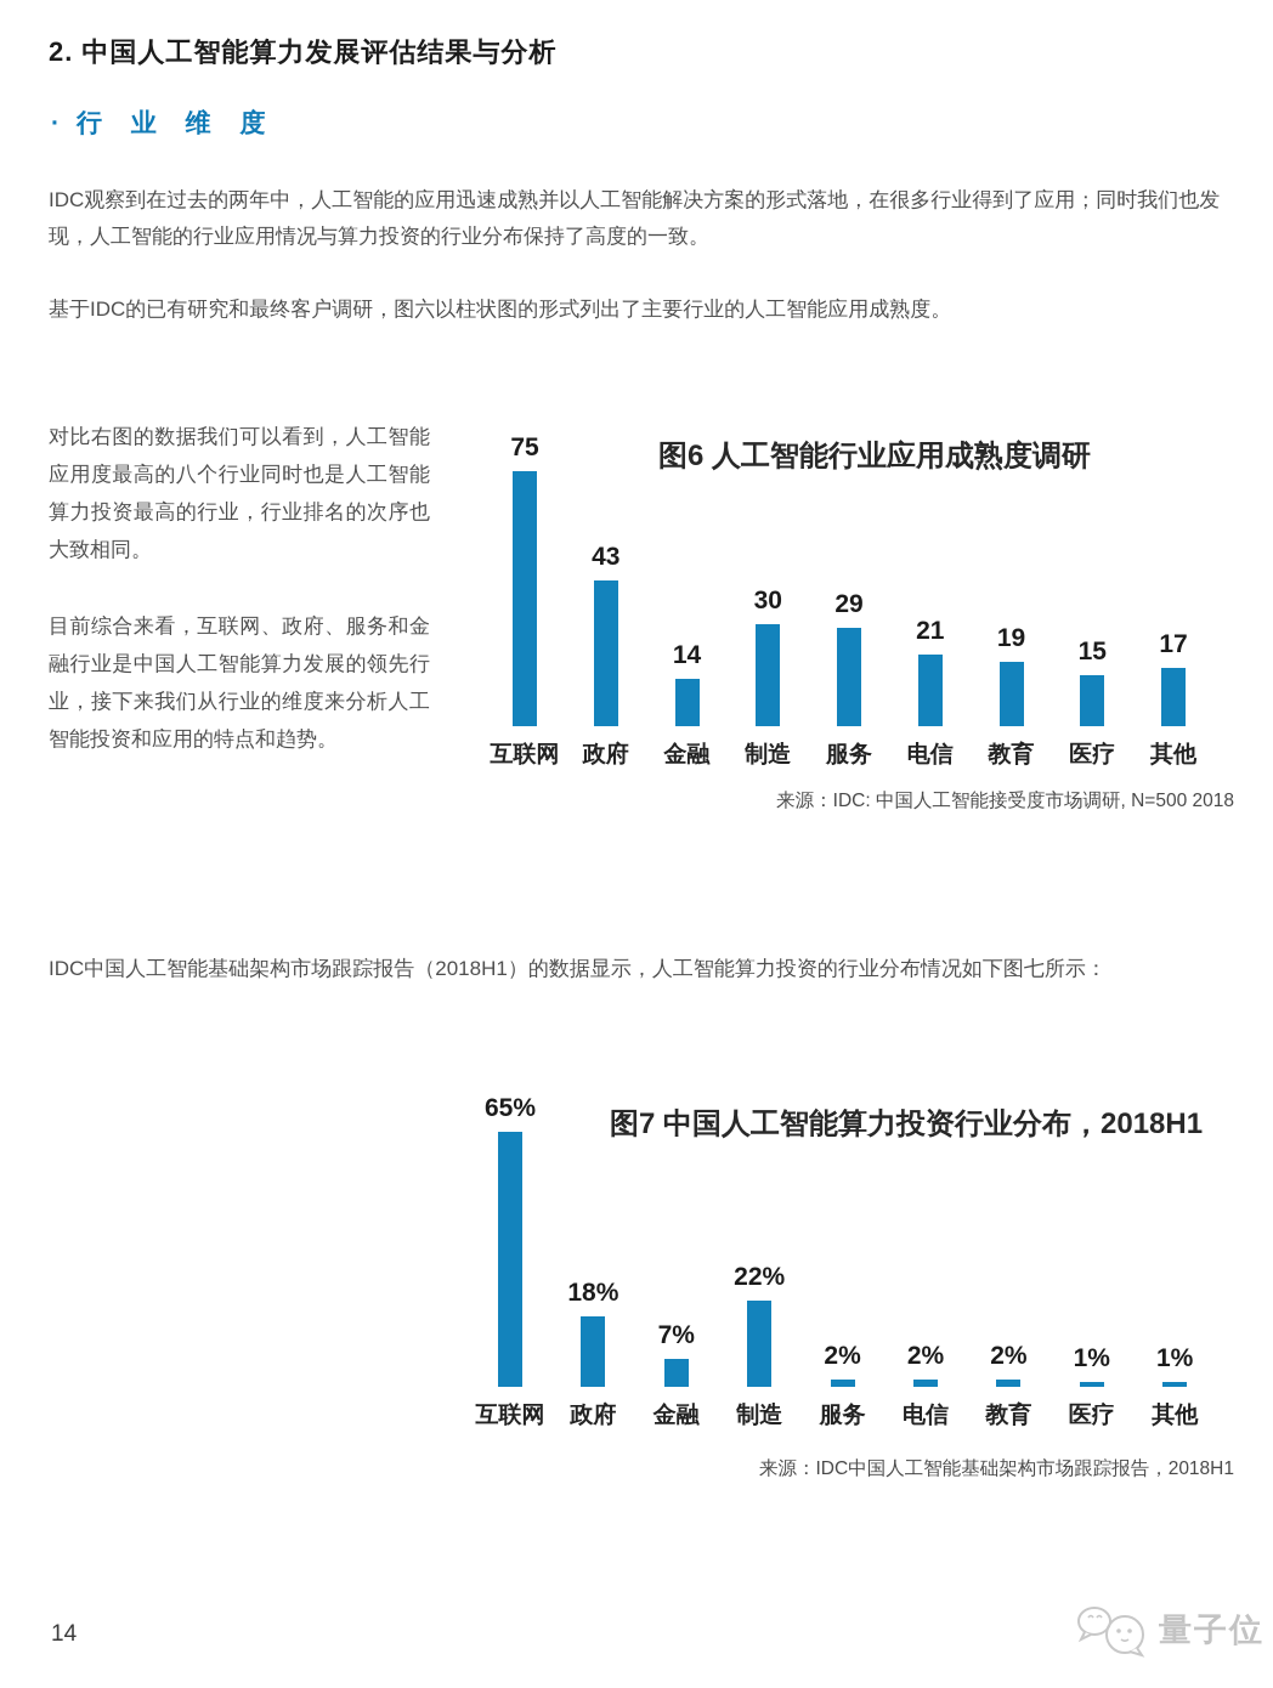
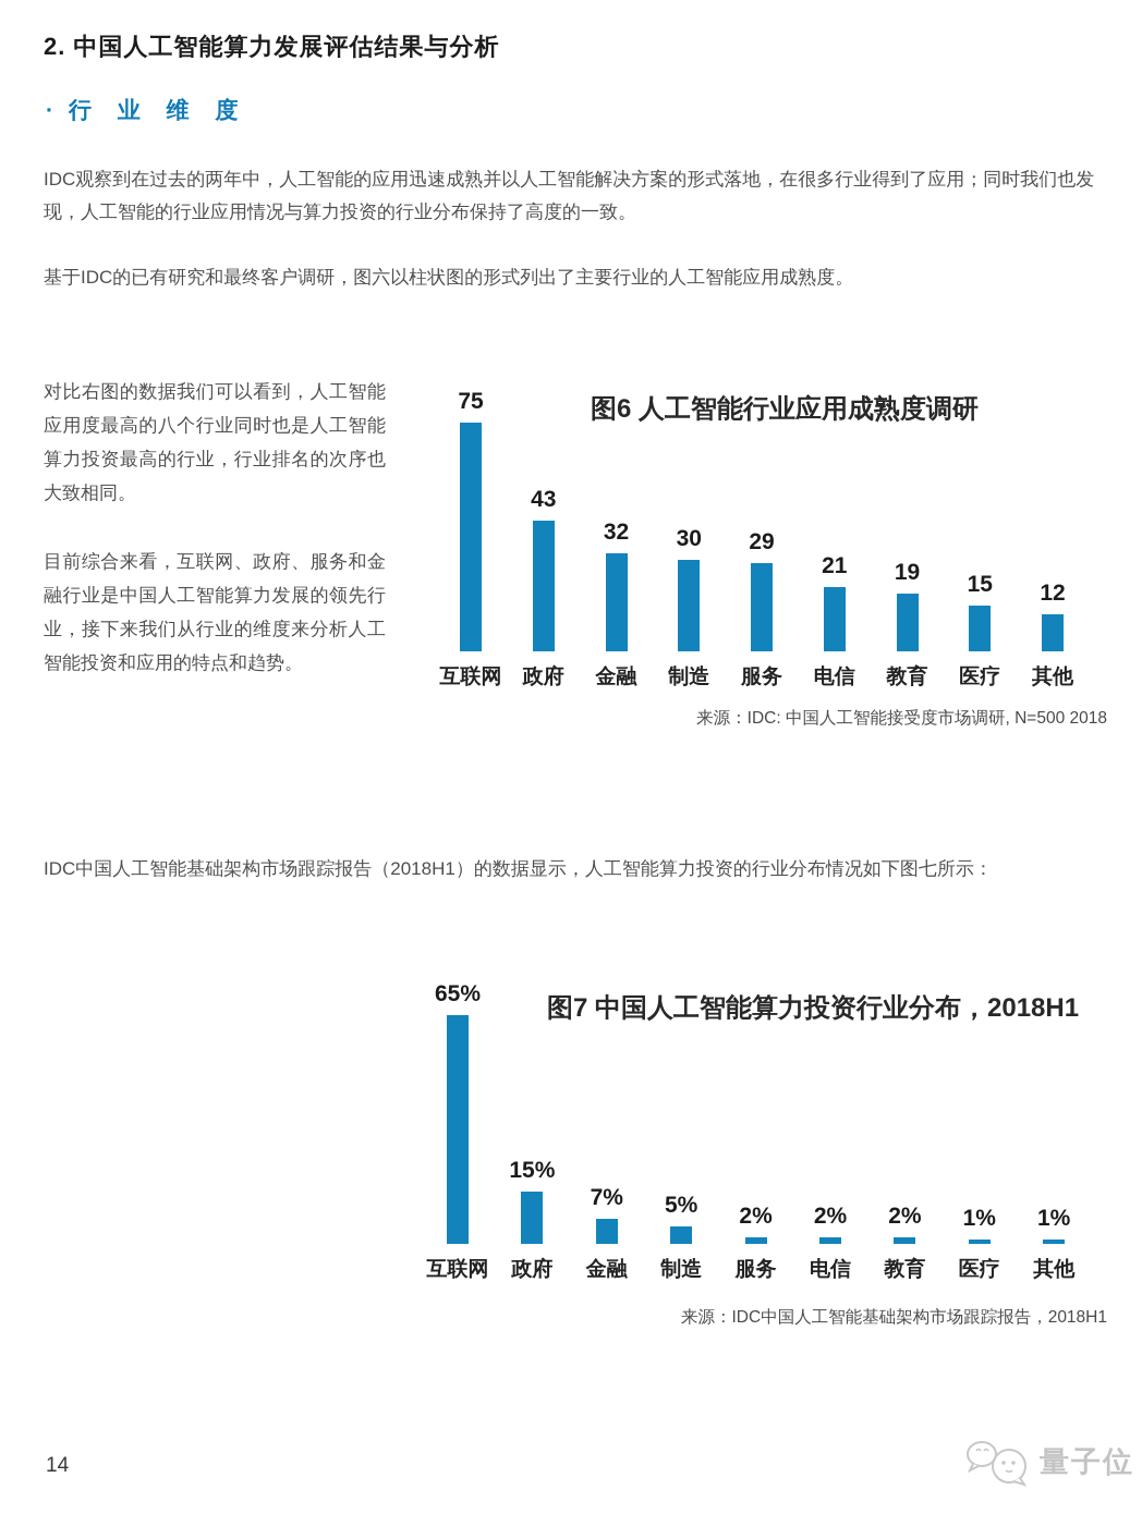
图6 人工智能行业应用成熟度调研/金融: 14 -> 32
图6 人工智能行业应用成熟度调研/其他: 17 -> 12
图7 中国人工智能算力投资行业分布，2018H1/政府: 18% -> 15%
图7 中国人工智能算力投资行业分布，2018H1/制造: 22% -> 5%
